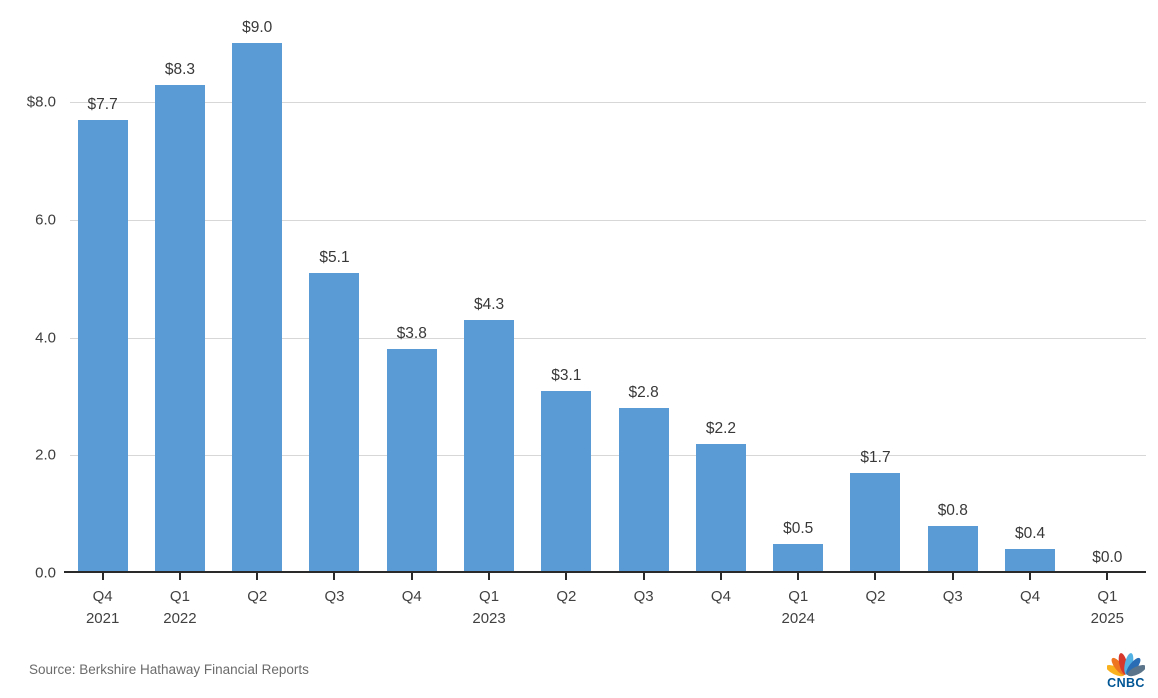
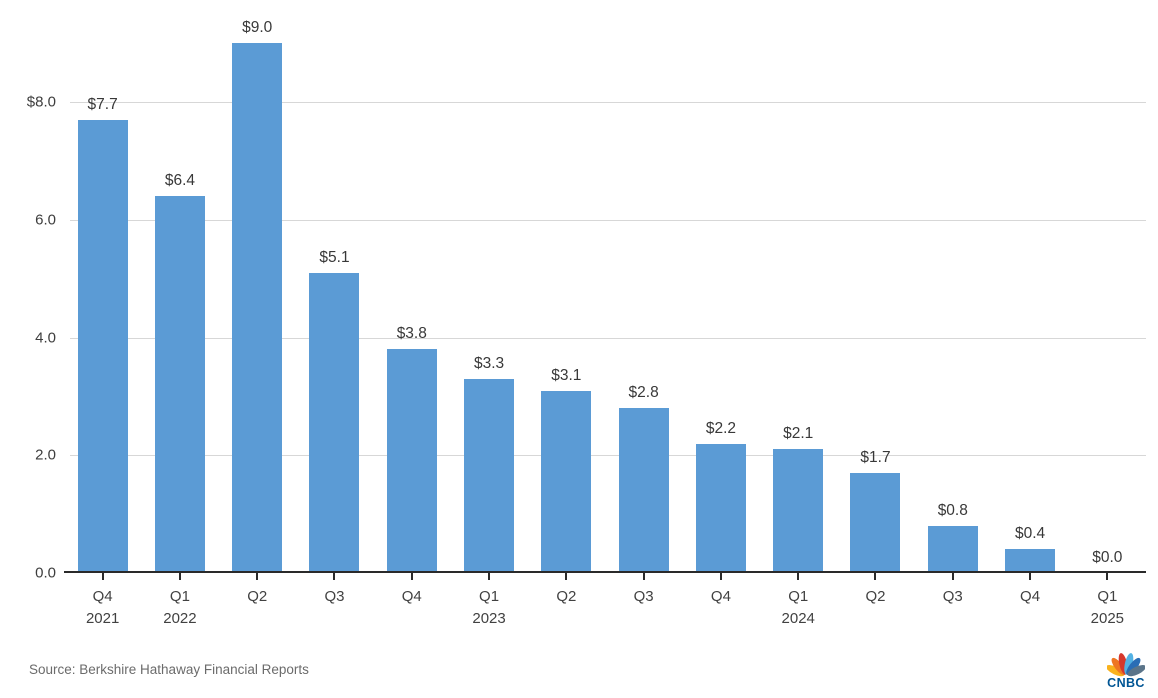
Q1 2022: $8.3 -> $6.4
Q1 2023: $4.3 -> $3.3
Q1 2024: $0.5 -> $2.1
